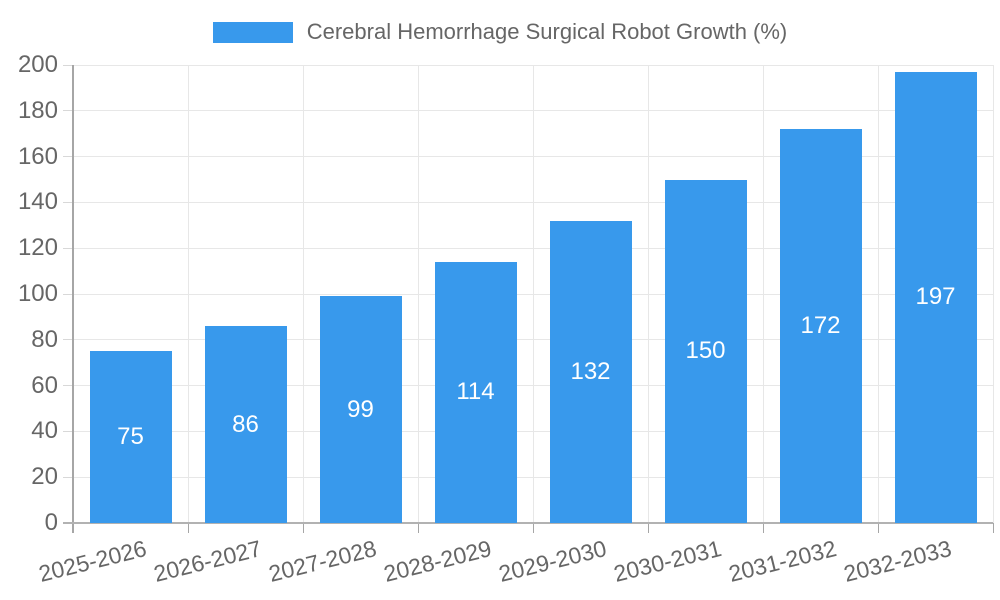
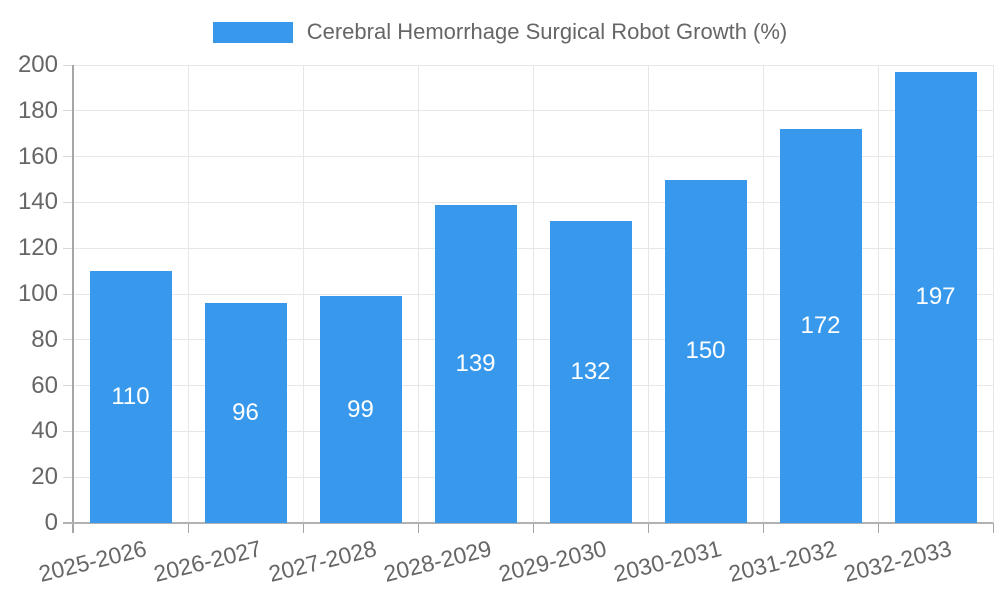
2025-2026: 75 -> 110
2026-2027: 86 -> 96
2028-2029: 114 -> 139
